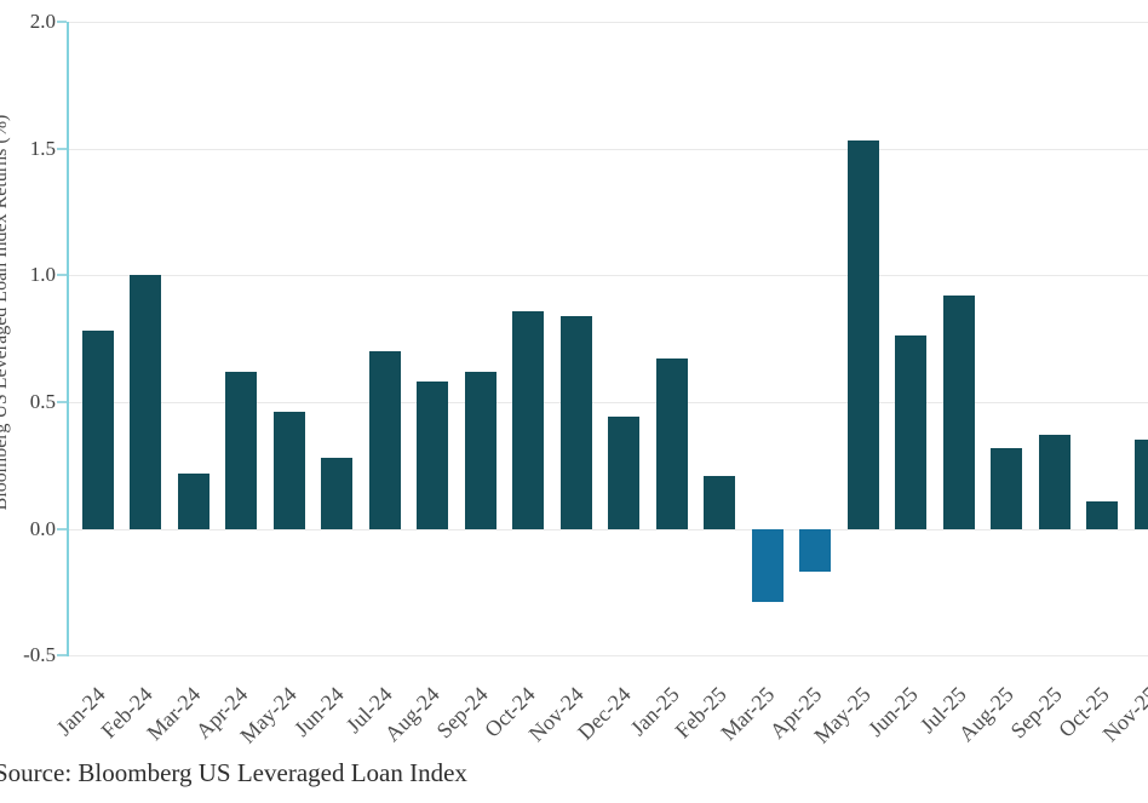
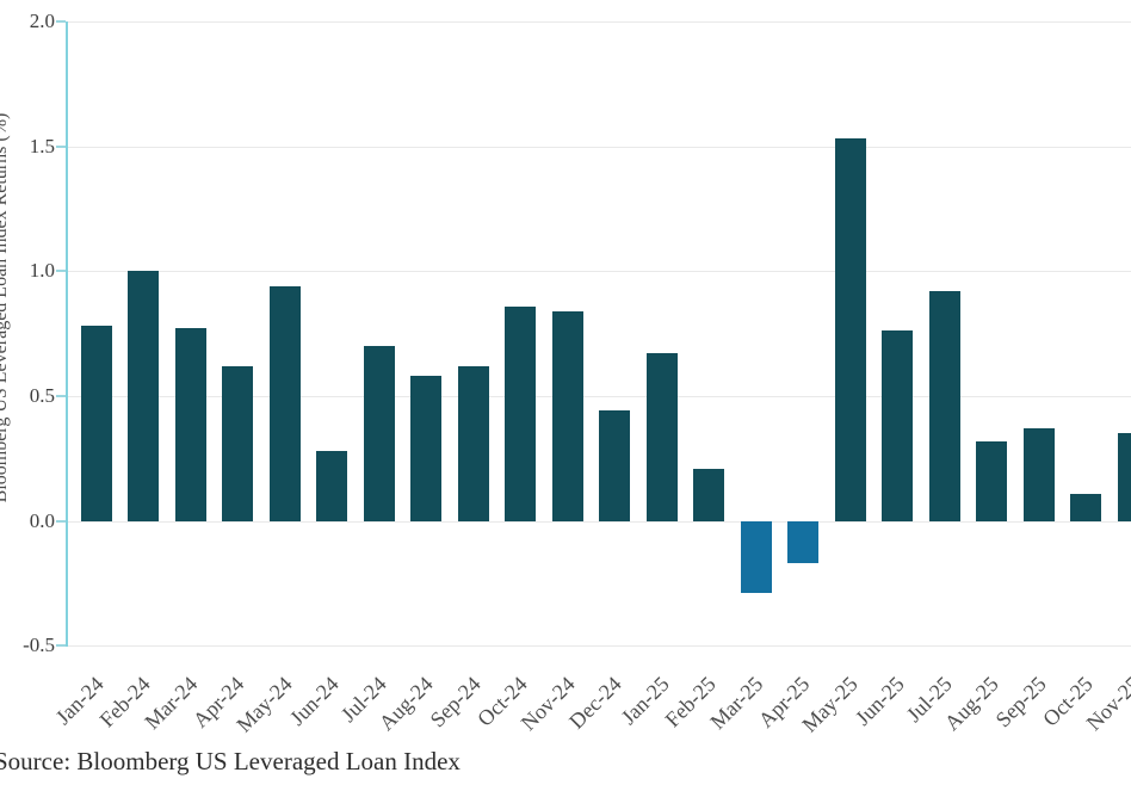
Mar-24: 0.22 -> 0.77
May-24: 0.46 -> 0.94
